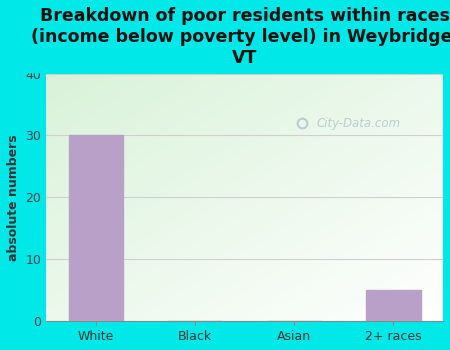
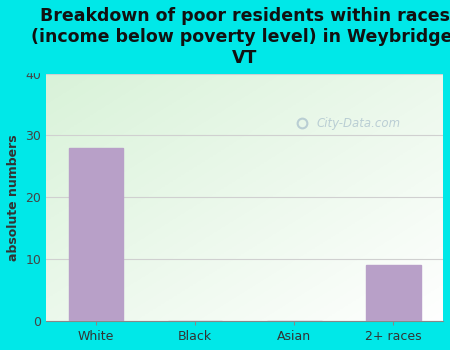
White: 30 -> 28
2+ races: 5 -> 9
